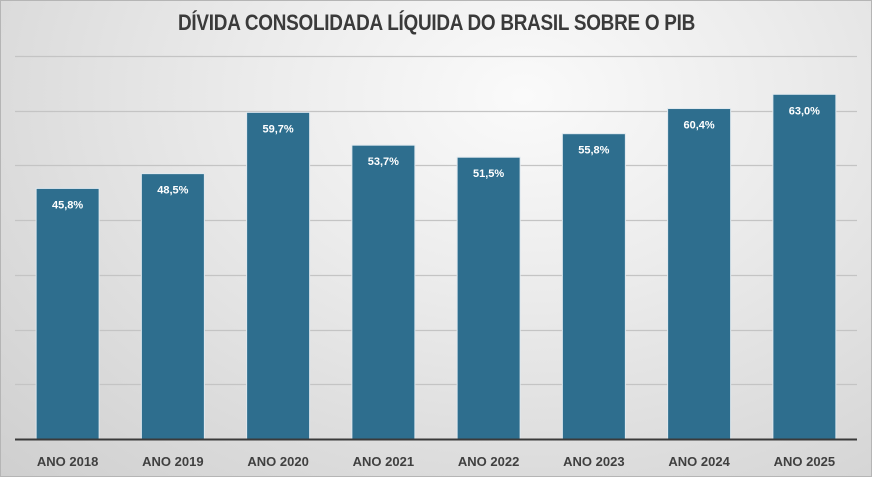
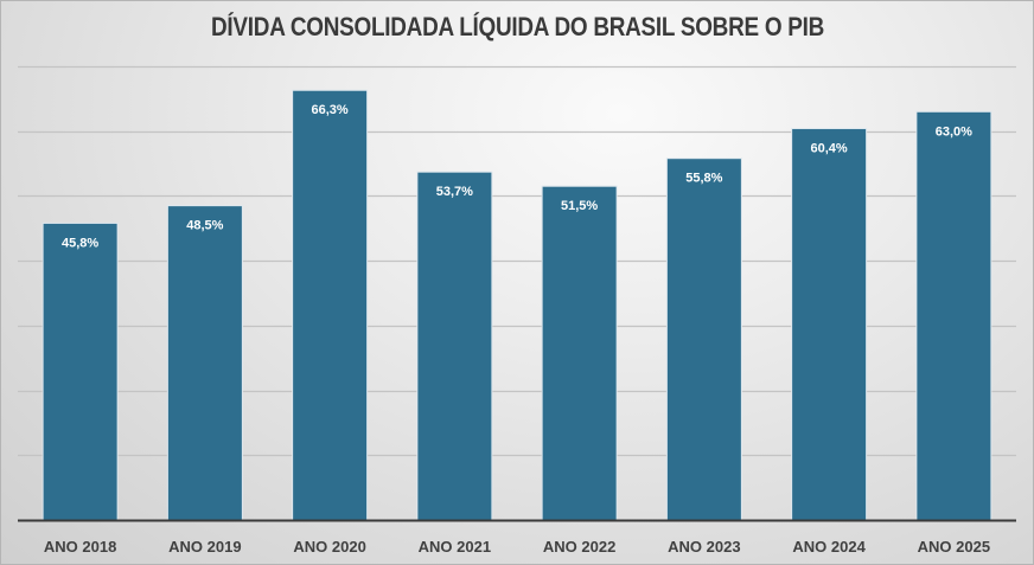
ANO 2020: 59,7% -> 66,3%
